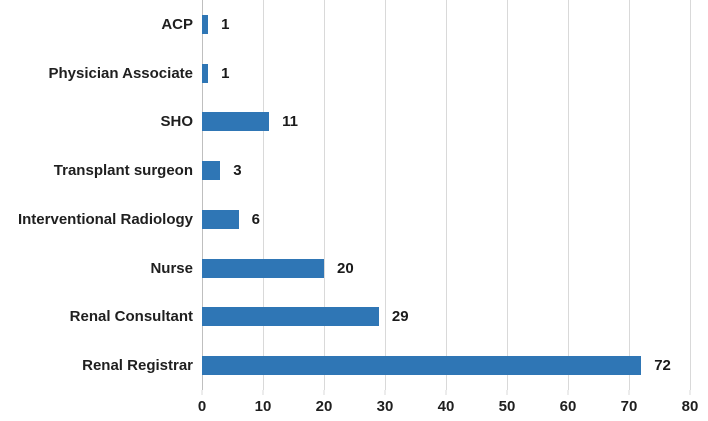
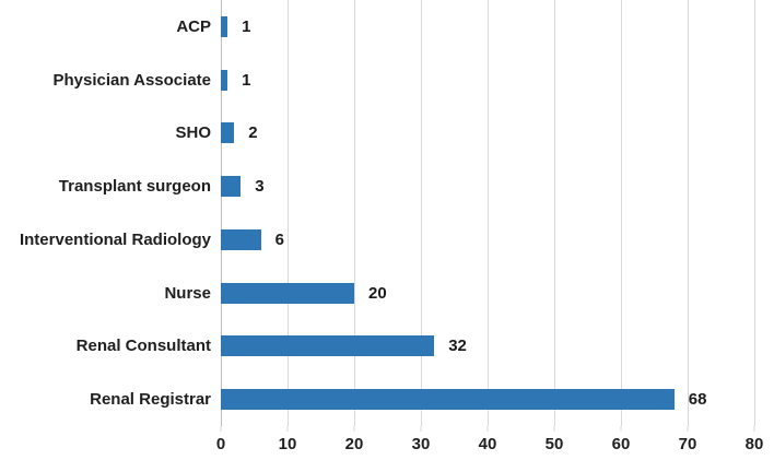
SHO: 11 -> 2
Renal Consultant: 29 -> 32
Renal Registrar: 72 -> 68
